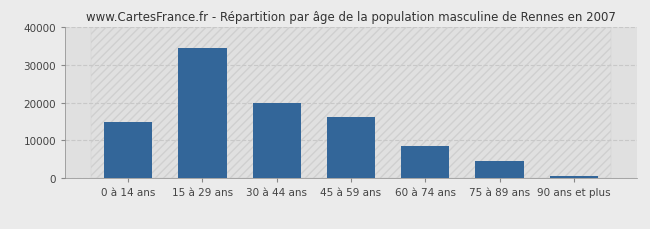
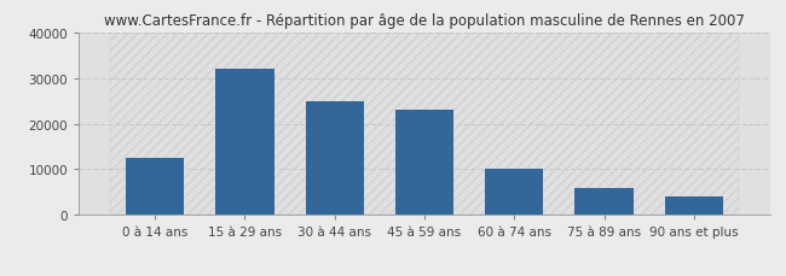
0 à 14 ans: 14800 -> 12500
15 à 29 ans: 34300 -> 32000
30 à 44 ans: 20000 -> 25000
45 à 59 ans: 16100 -> 23000
60 à 74 ans: 8500 -> 10000
75 à 89 ans: 4600 -> 6000
90 ans et plus: 600 -> 4000
